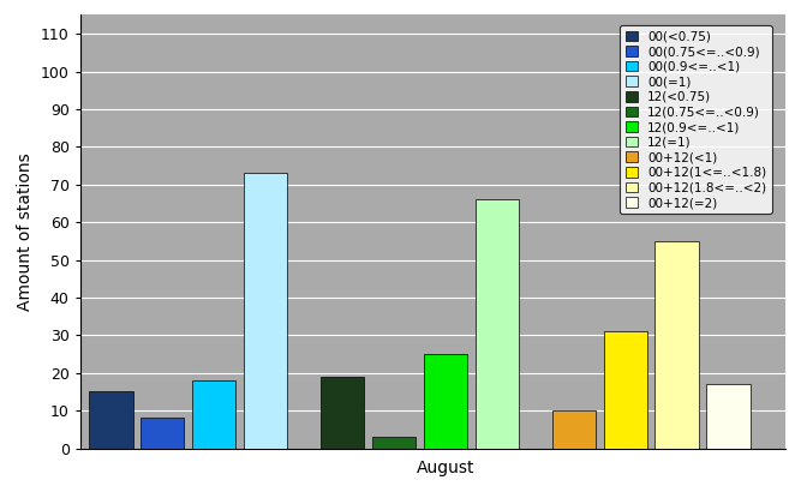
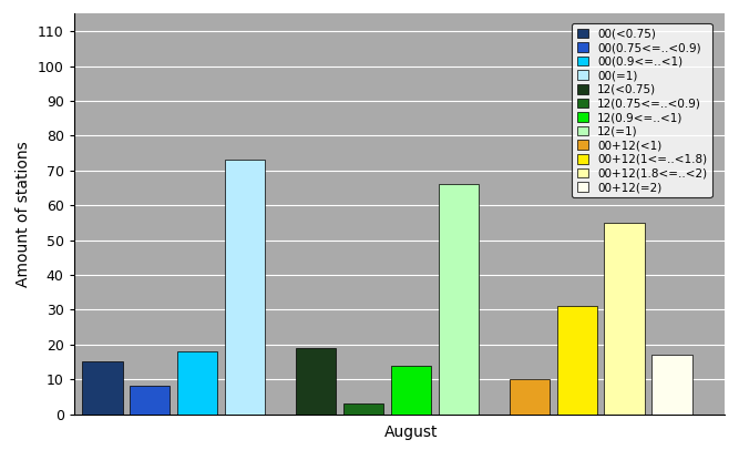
August: 25 -> 14
